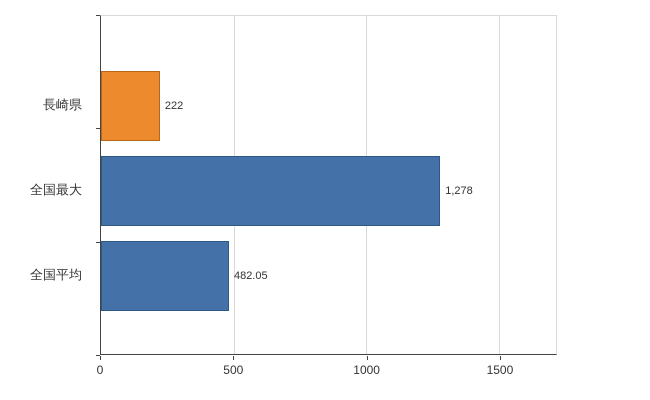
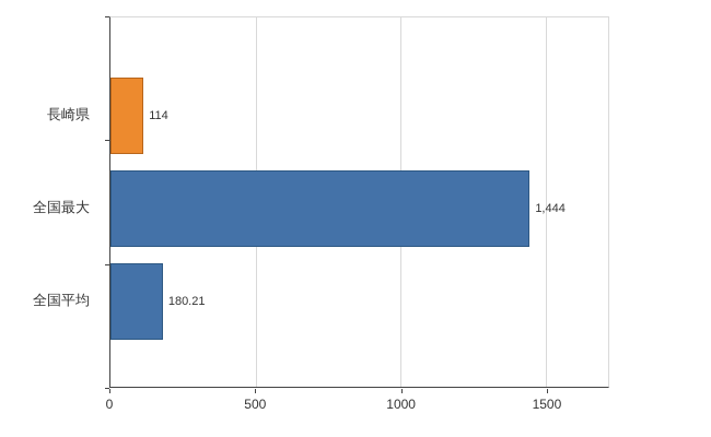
長崎県: 222 -> 114
全国最大: 1,278 -> 1,444
全国平均: 482.05 -> 180.21
